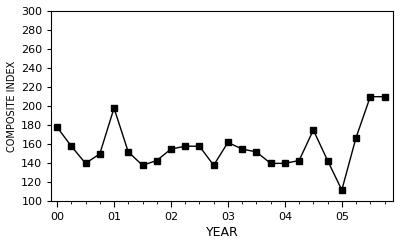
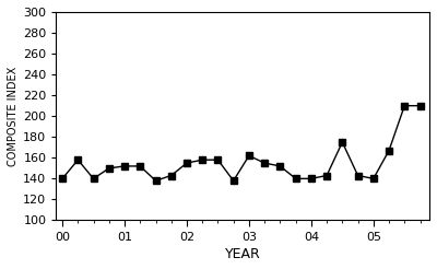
00: 178 -> 140
01: 198 -> 152
05: 112 -> 140
